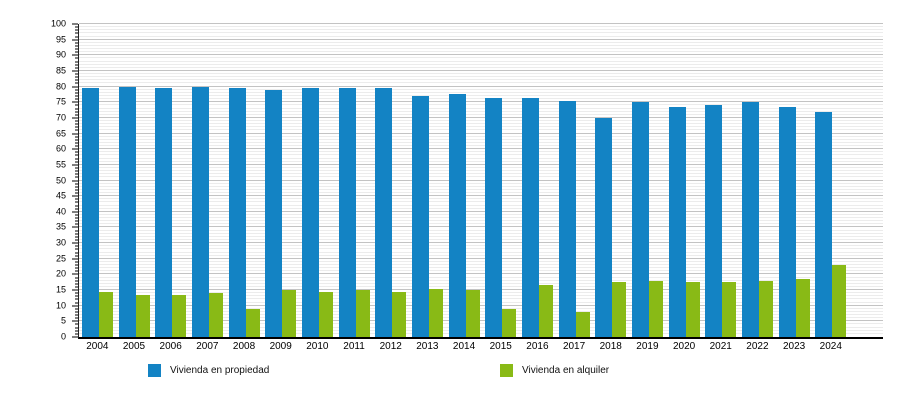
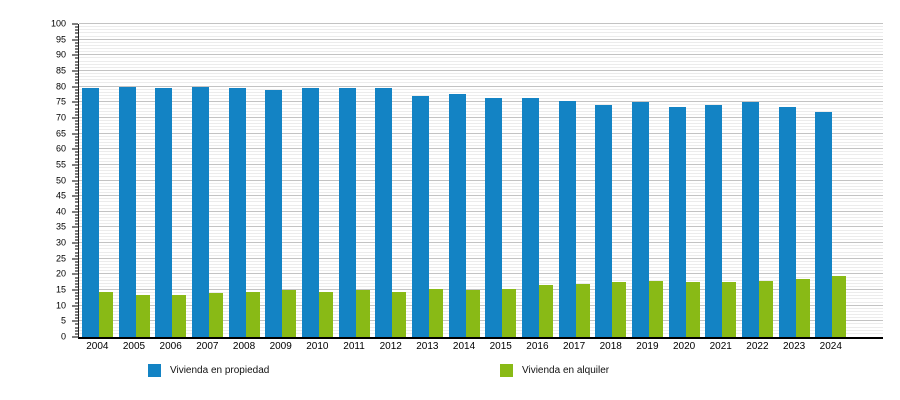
Vivienda en alquiler/2008: 9 -> 14
Vivienda en alquiler/2015: 9 -> 16
Vivienda en alquiler/2017: 8 -> 17
Vivienda en propiedad/2018: 70 -> 74
Vivienda en alquiler/2024: 23 -> 20
